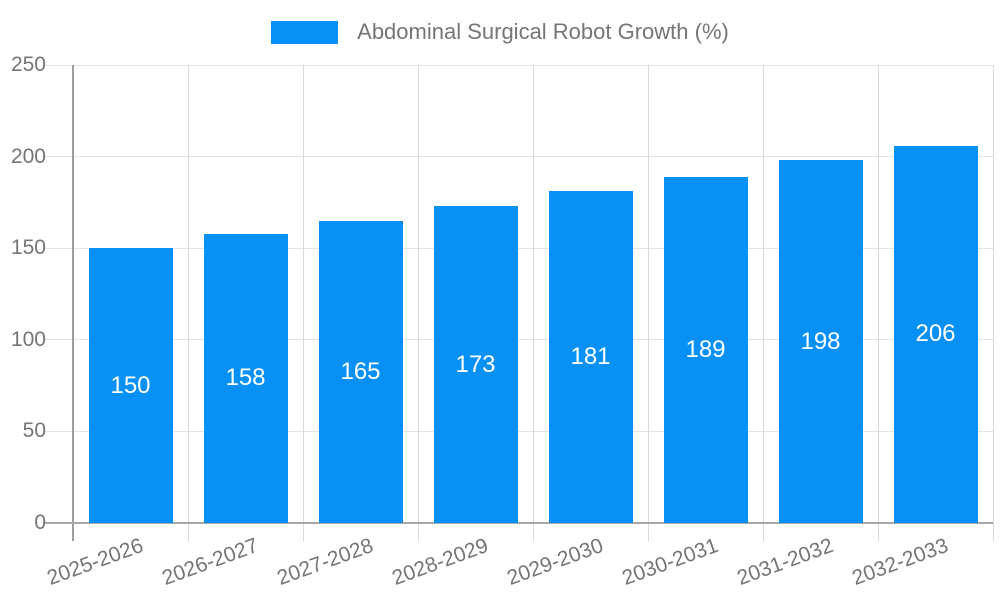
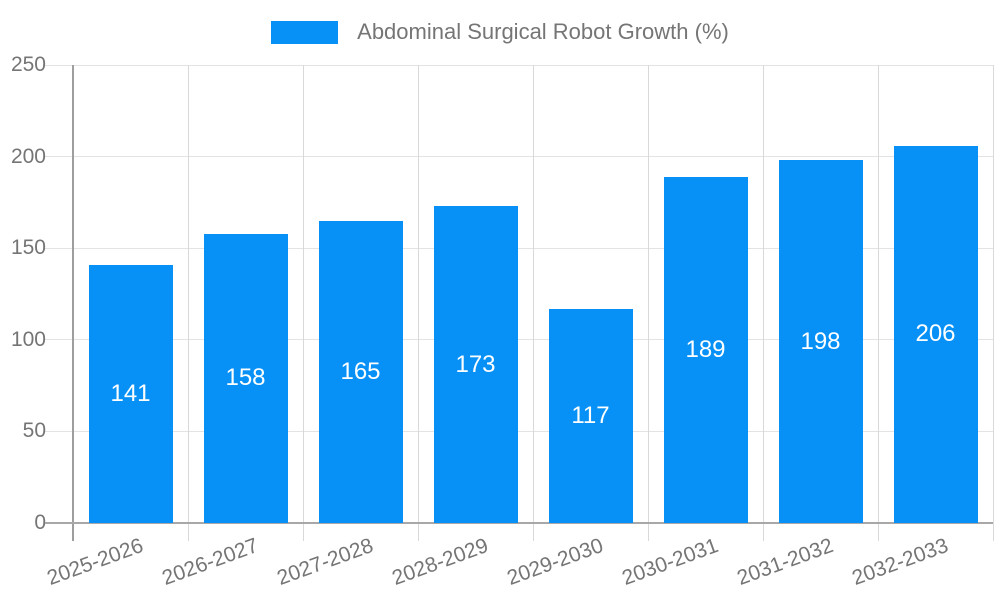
2025-2026: 150 -> 141
2029-2030: 181 -> 117
